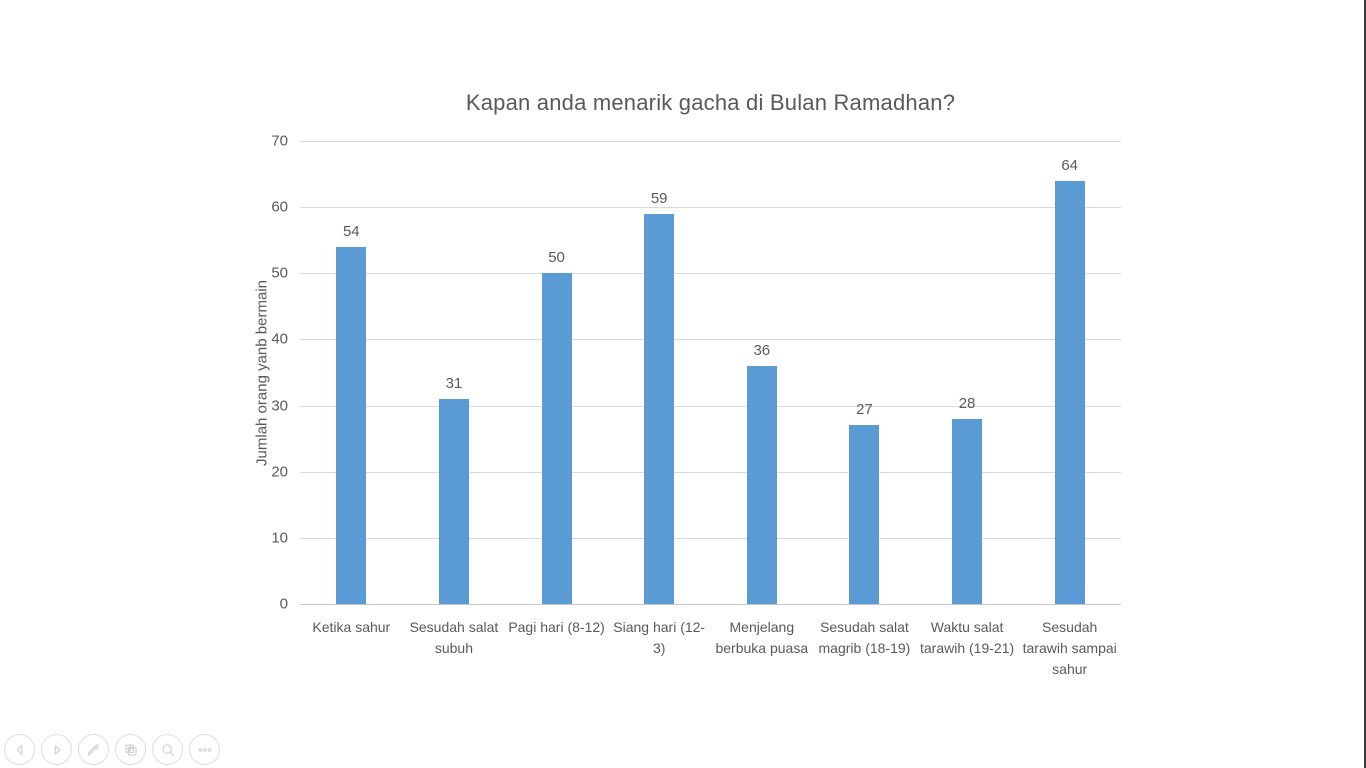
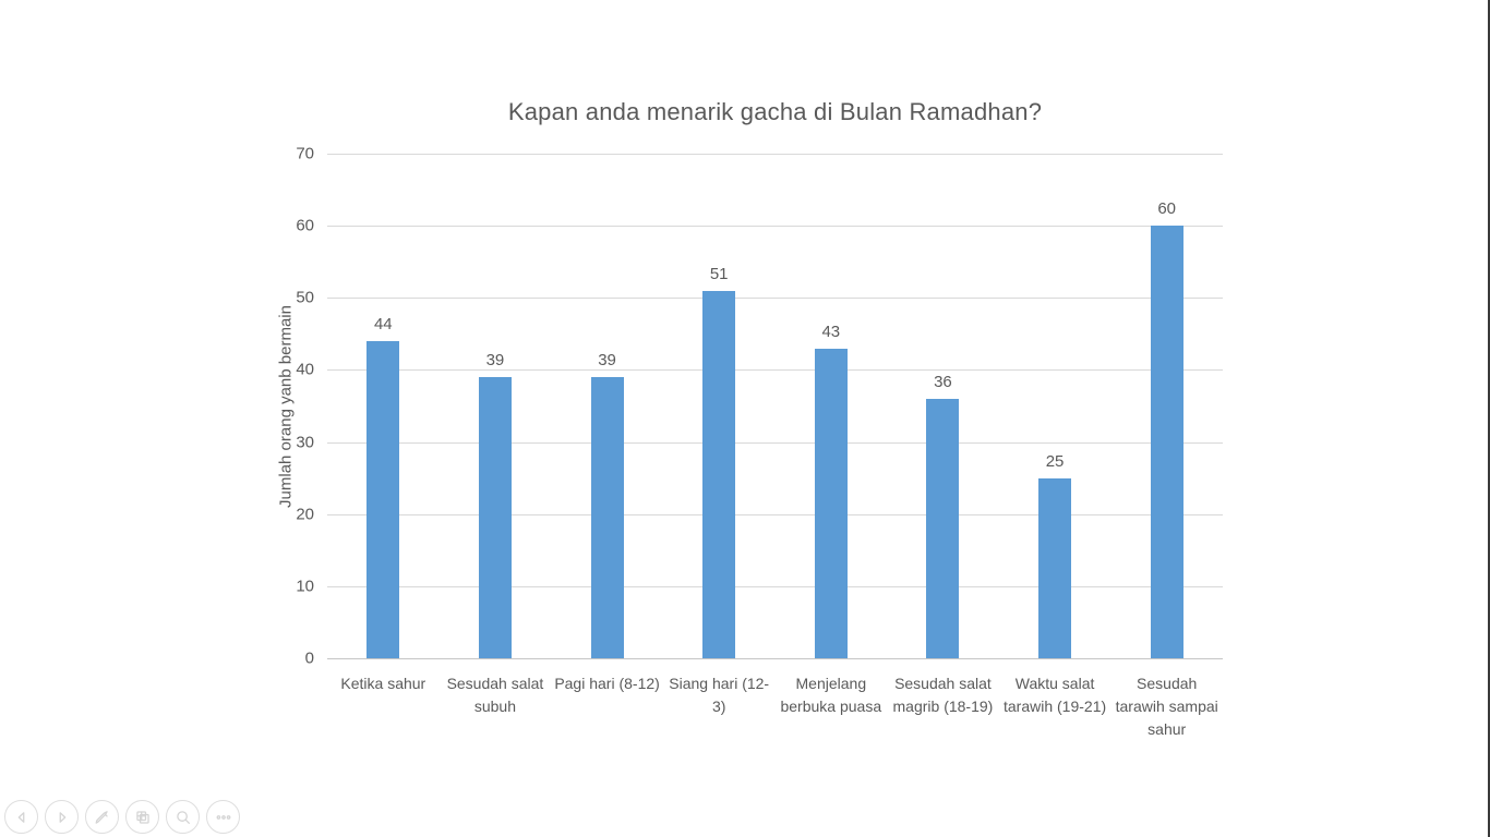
Ketika sahur: 54 -> 44
Sesudah salat subuh: 31 -> 39
Pagi hari (8-12): 50 -> 39
Siang hari (12-3): 59 -> 51
Menjelang berbuka puasa: 36 -> 43
Sesudah salat magrib (18-19): 27 -> 36
Waktu salat tarawih (19-21): 28 -> 25
Sesudah tarawih sampai sahur: 64 -> 60
